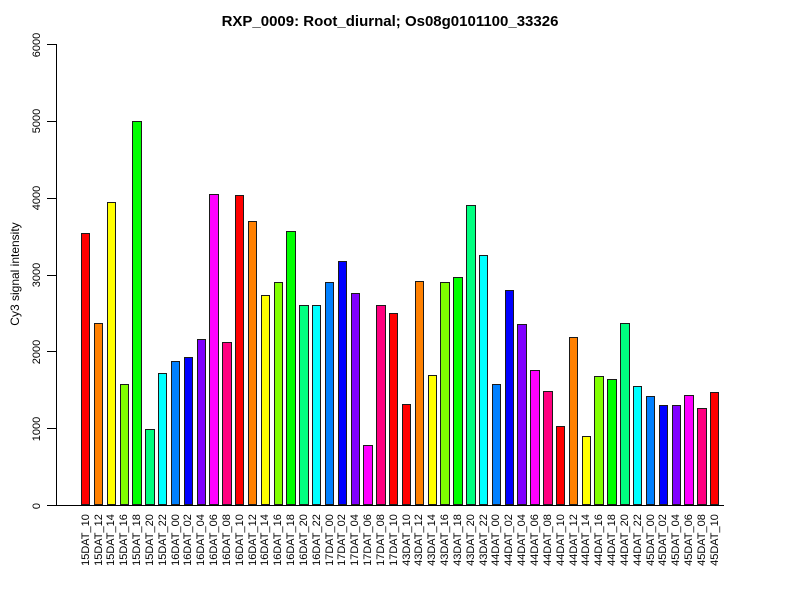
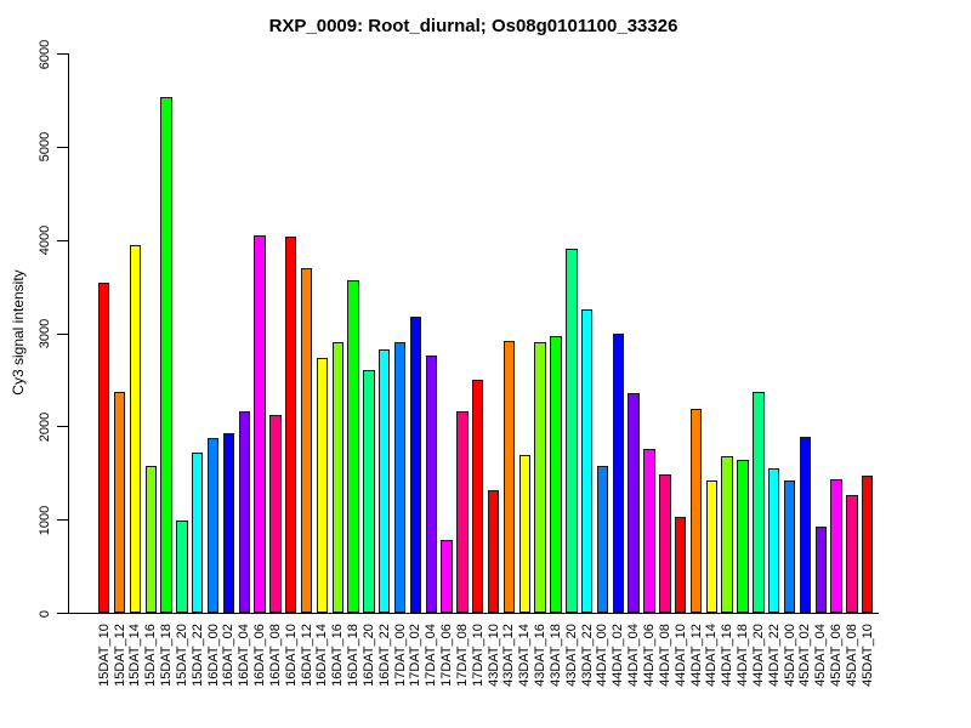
15DAT_18: 5000 -> 5500
16DAT_22: 2600 -> 2800
17DAT_08: 2600 -> 2200
44DAT_02: 2800 -> 3000
44DAT_14: 900 -> 1400
45DAT_02: 1300 -> 1900
45DAT_04: 1300 -> 900
